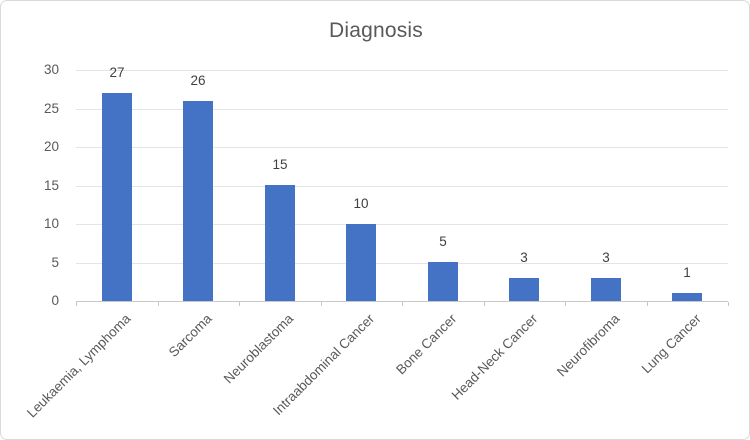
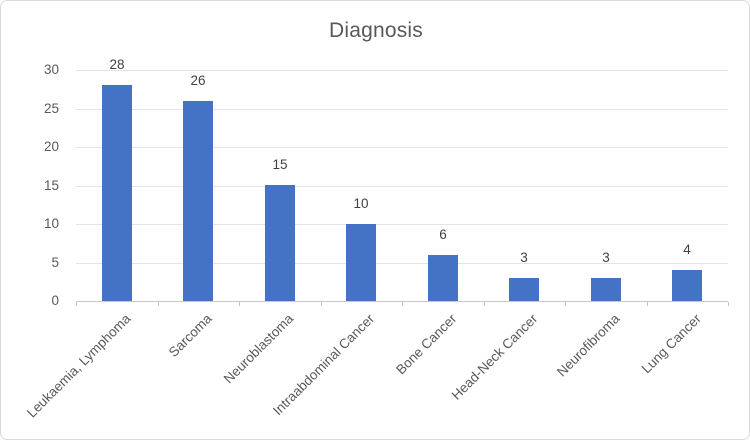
Leukaemia, Lymphoma: 27 -> 28
Bone Cancer: 5 -> 6
Lung Cancer: 1 -> 4
